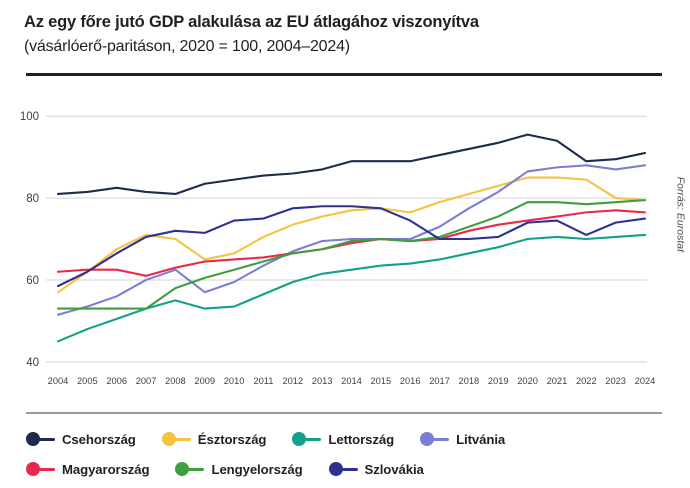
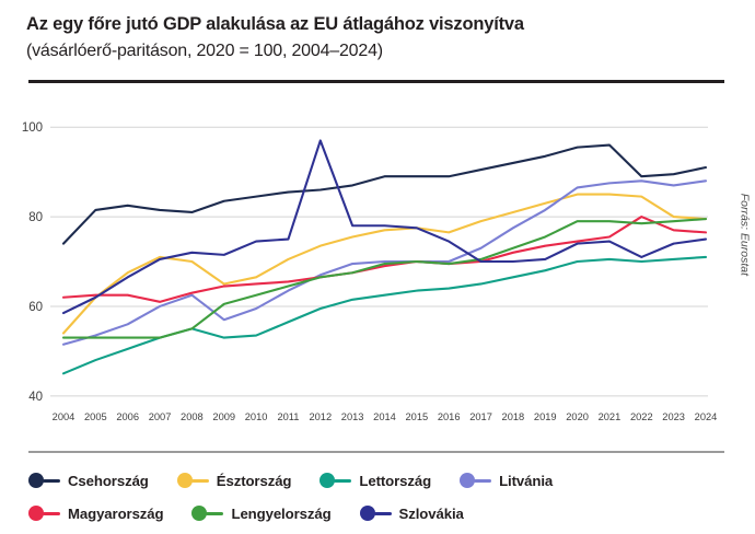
Csehország/2004: 81 -> 74
Észtország/2004: 57 -> 54
Lengyelország/2008: 58 -> 55
Szlovákia/2012: 78 -> 97
Csehország/2021: 94 -> 96
Magyarország/2022: 76 -> 80
